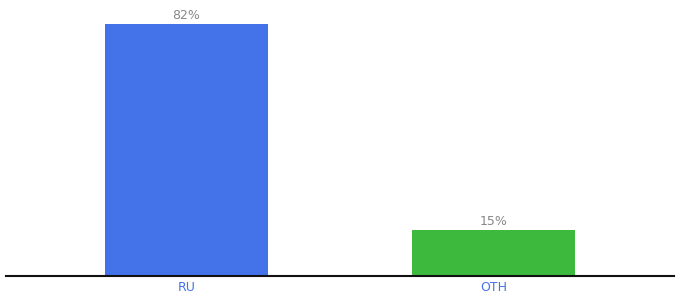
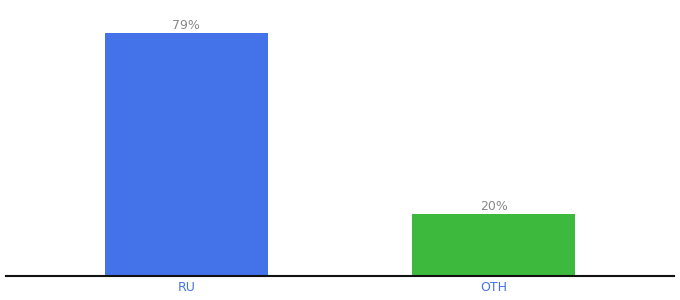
RU: 82% -> 79%
OTH: 15% -> 20%
